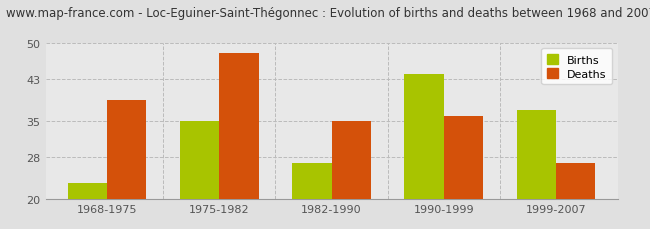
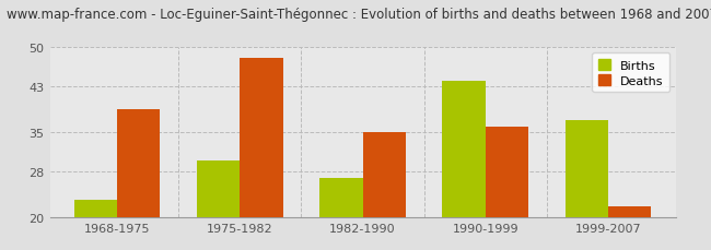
Births/1975-1982: 35 -> 30
Deaths/1999-2007: 27 -> 22
